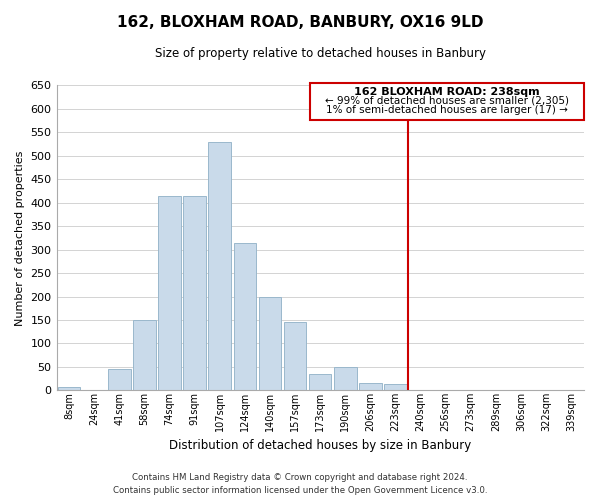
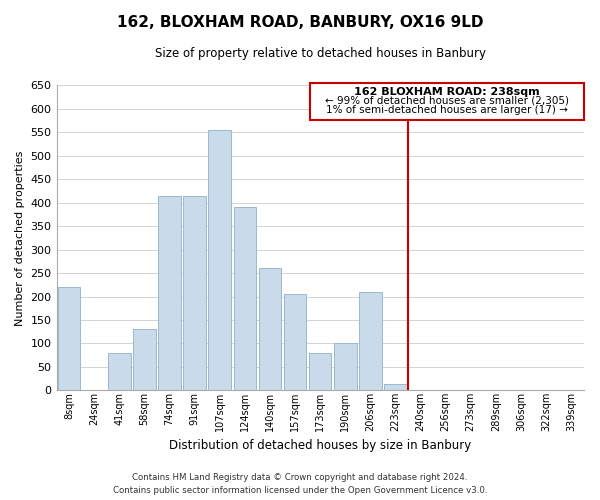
8sqm: 8 -> 220
41sqm: 45 -> 80
58sqm: 150 -> 130
107sqm: 530 -> 555
124sqm: 315 -> 390
140sqm: 200 -> 260
157sqm: 145 -> 205
173sqm: 35 -> 80
190sqm: 50 -> 100
206sqm: 15 -> 210
